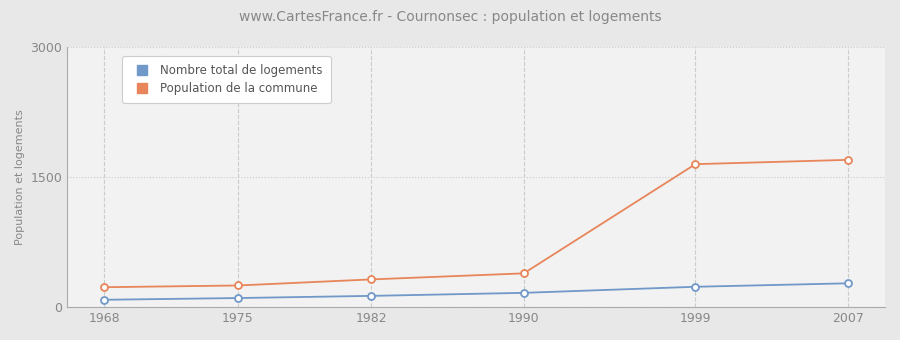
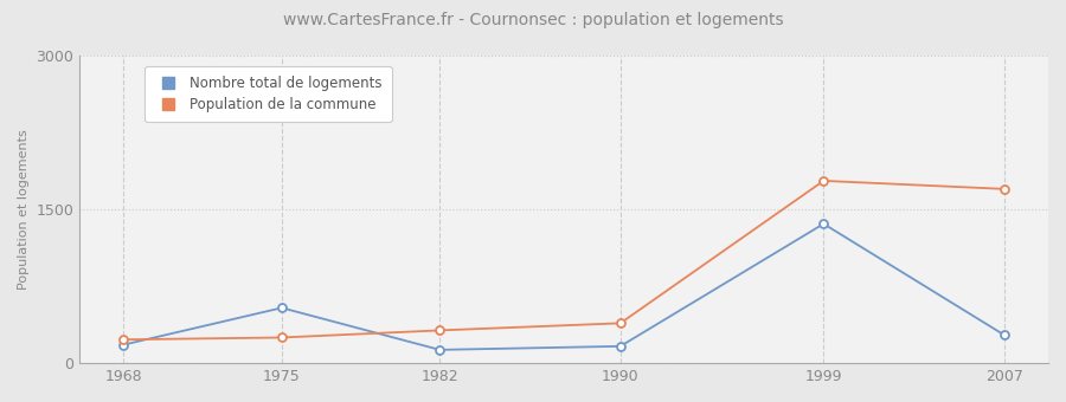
Nombre total de logements/1968: 80 -> 180
Nombre total de logements/1975: 100 -> 540
Nombre total de logements/1999: 240 -> 1360
Population de la commune/1999: 1650 -> 1780
